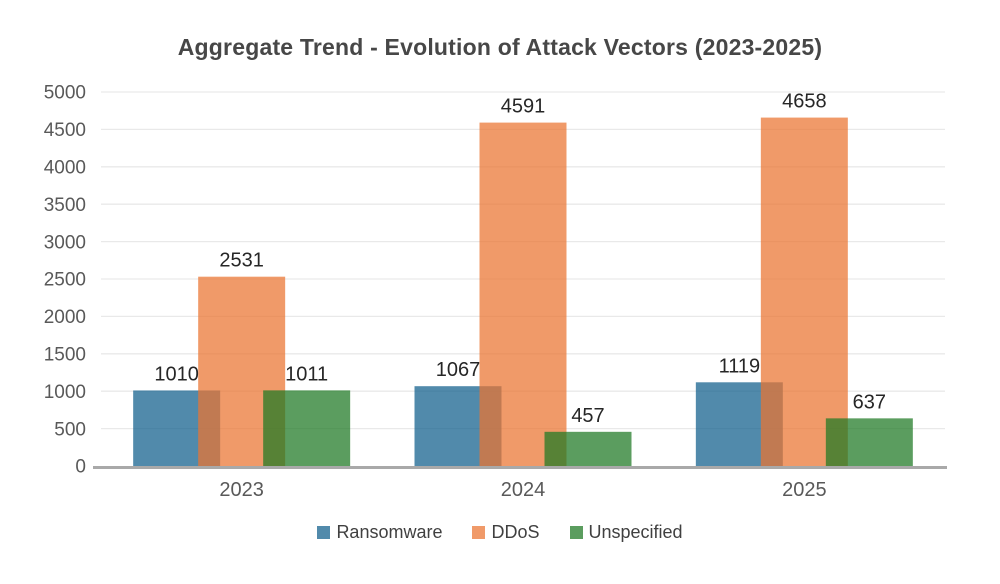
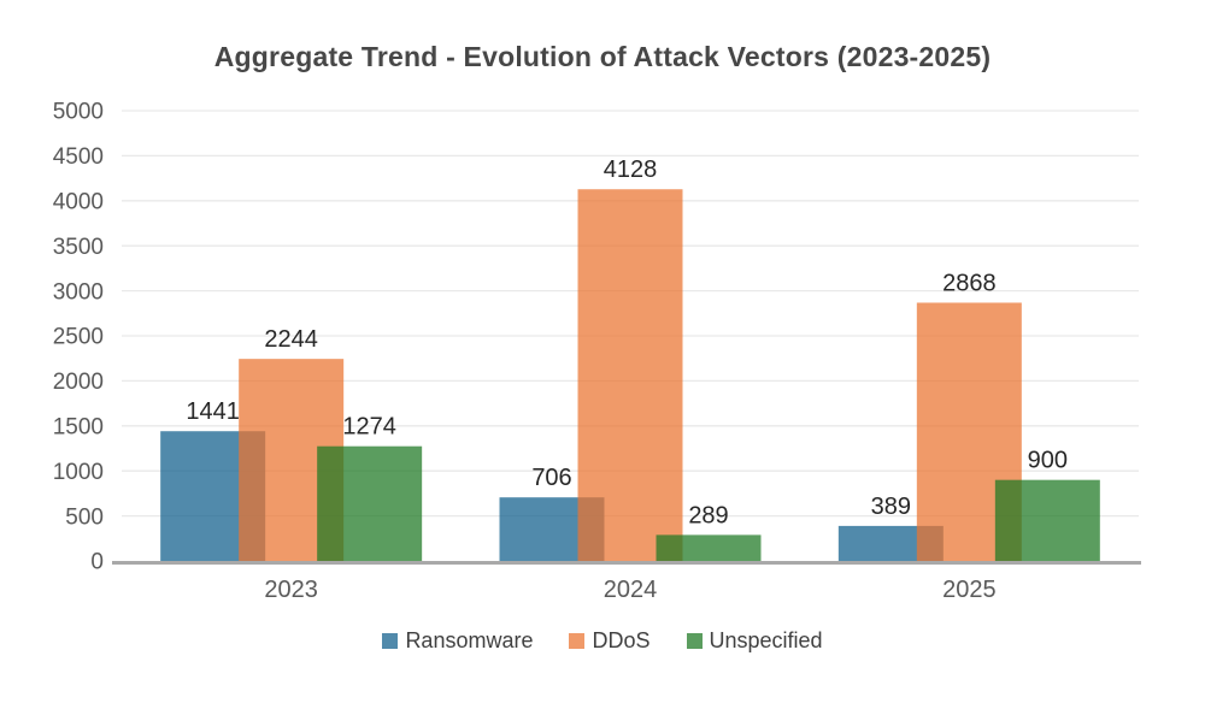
Ransomware/2023: 1010 -> 1441
DDoS/2023: 2531 -> 2244
Unspecified/2023: 1011 -> 1274
Ransomware/2024: 1067 -> 706
DDoS/2024: 4591 -> 4128
Unspecified/2024: 457 -> 289
Ransomware/2025: 1119 -> 389
DDoS/2025: 4658 -> 2868
Unspecified/2025: 637 -> 900
